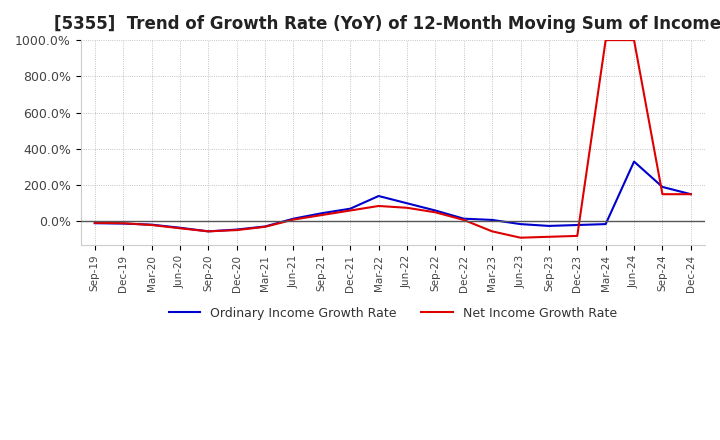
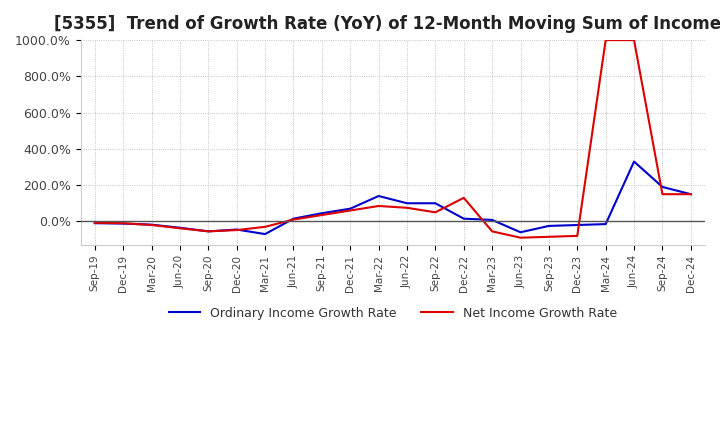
Ordinary Income Growth Rate/Mar-21: -30% -> -70%
Ordinary Income Growth Rate/Sep-22: 60% -> 100%
Net Income Growth Rate/Dec-22: 10% -> 130%
Ordinary Income Growth Rate/Jun-23: -20% -> -60%
